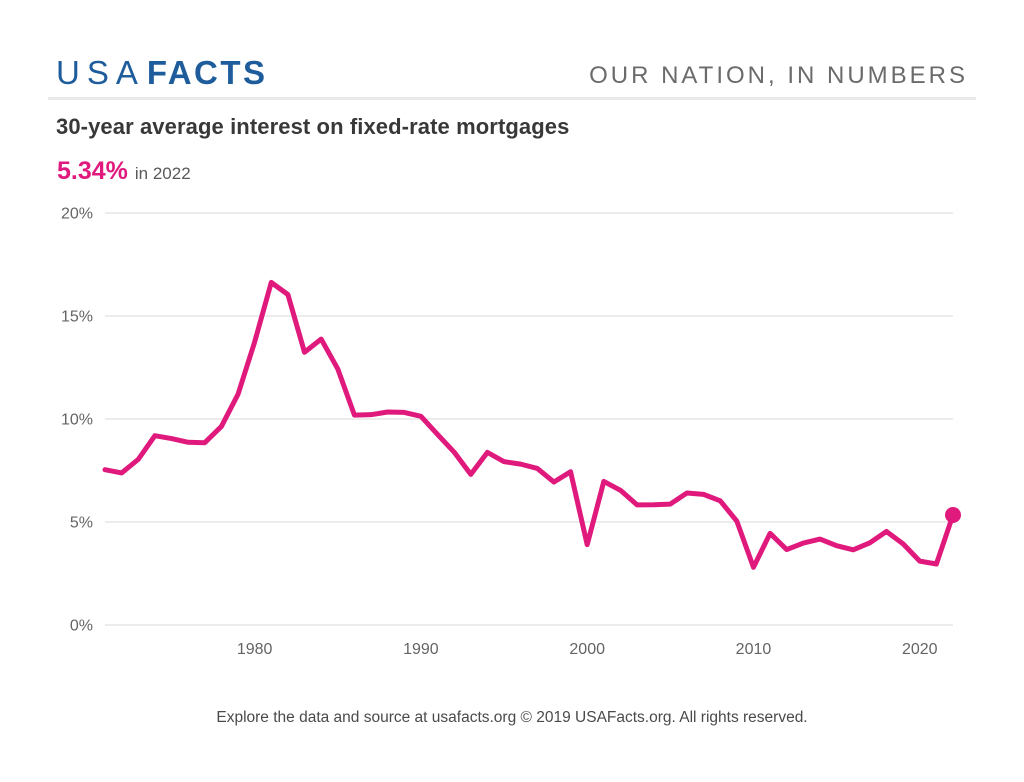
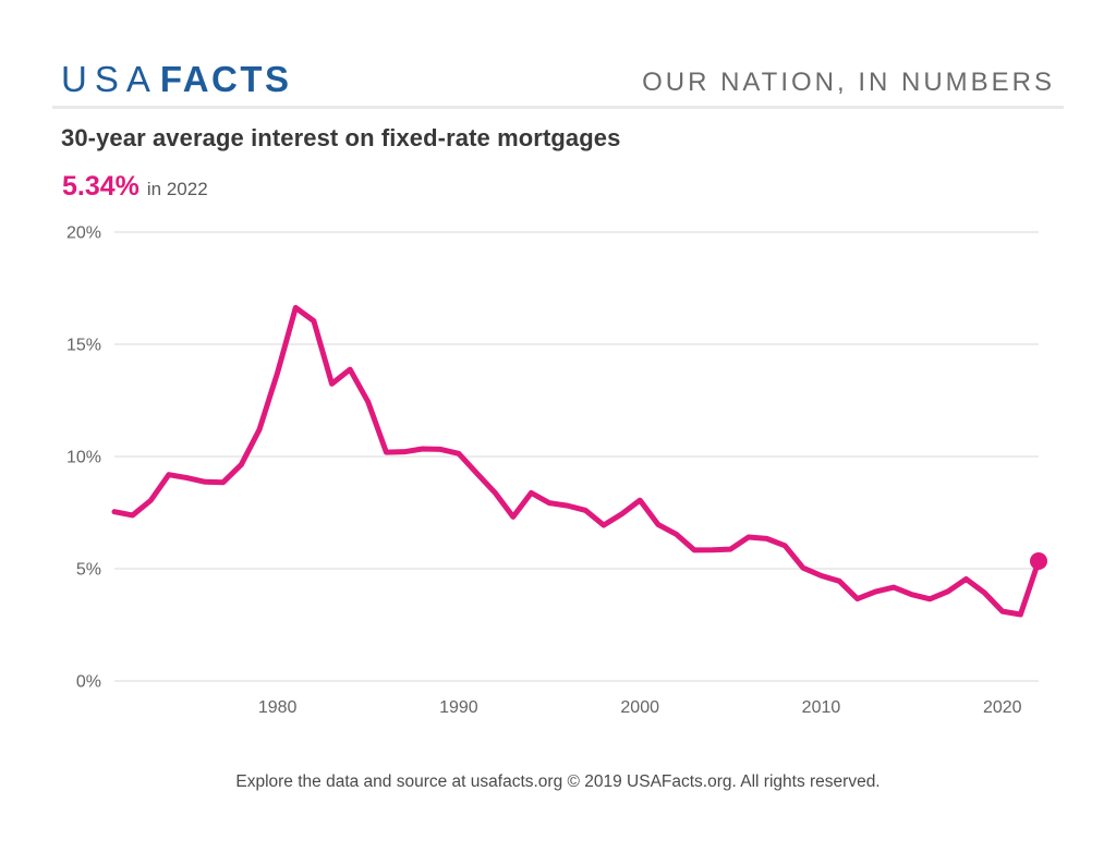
2000: 3.9% -> 8.1%
2010: 2.8% -> 4.7%
